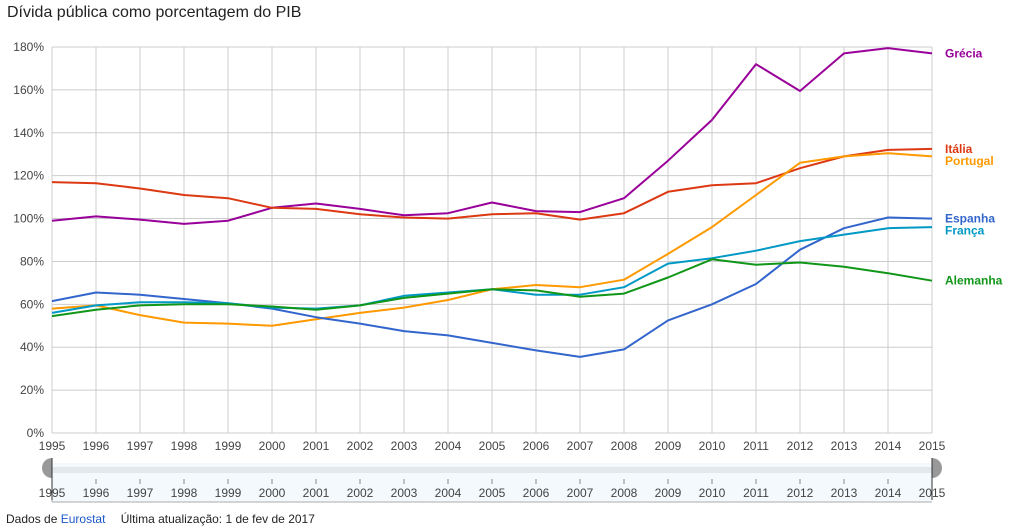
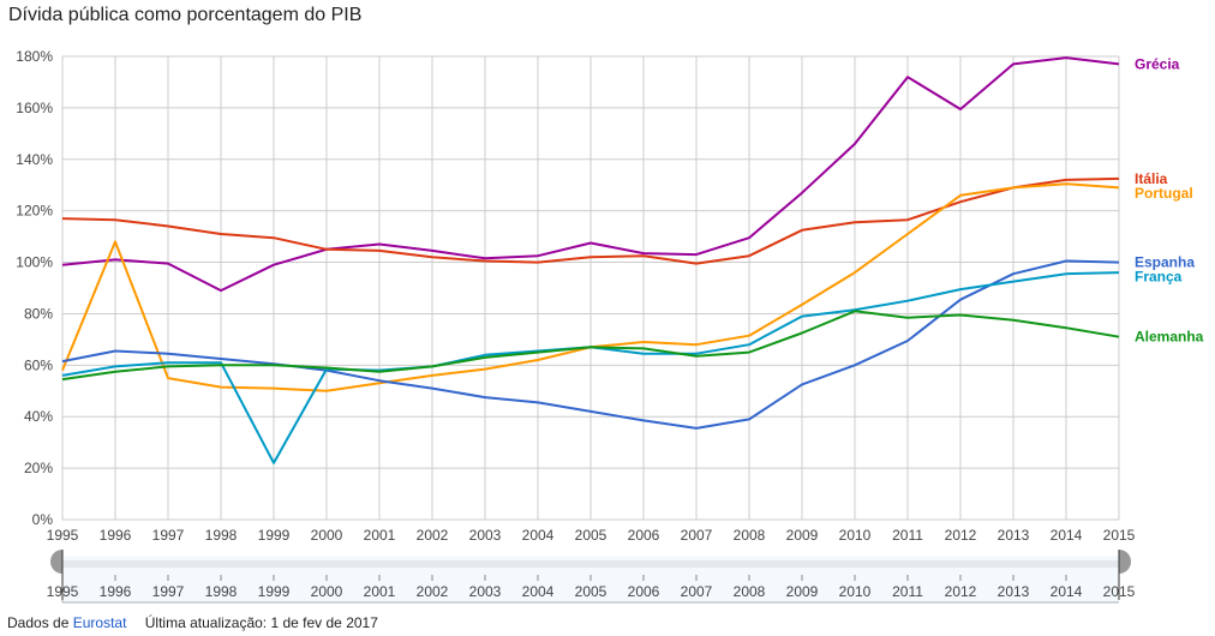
Portugal/1996: 60% -> 108%
Grécia/1998: 98% -> 89%
França/1999: 60% -> 22%
